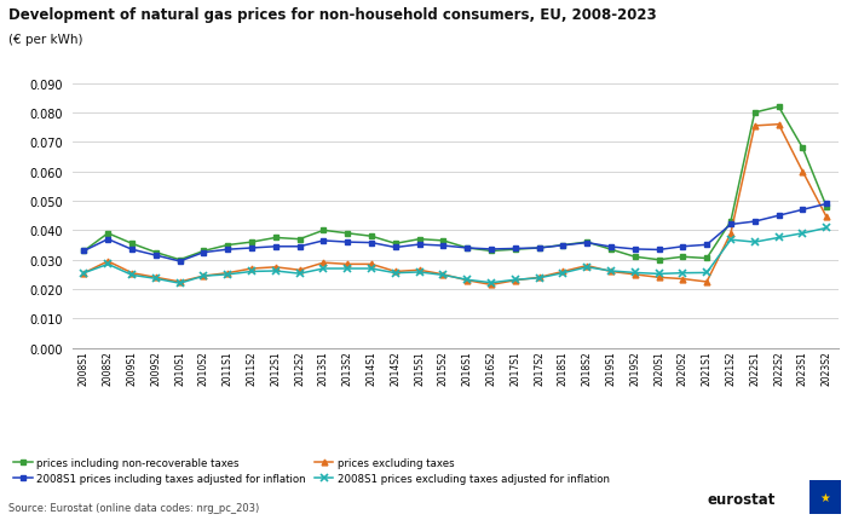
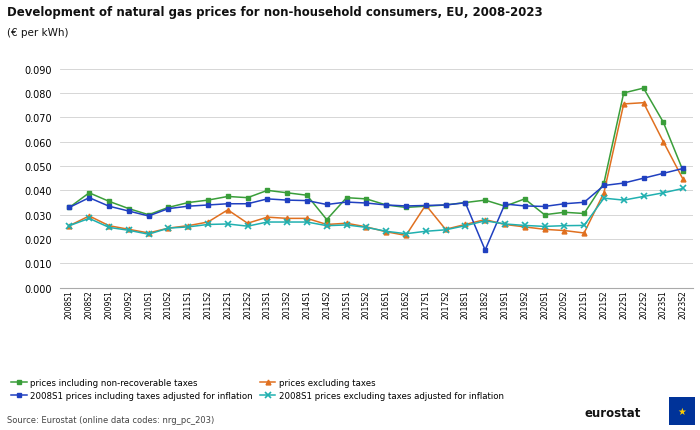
prices excluding taxes/2012S1: 0.0275 -> 0.0320
prices including non-recoverable taxes/2014S2: 0.0355 -> 0.0280
prices excluding taxes/2017S1: 0.0230 -> 0.0340
2008S1 prices including taxes adjusted for inflation/2018S2: 0.0358 -> 0.0155
prices including non-recoverable taxes/2019S2: 0.0310 -> 0.0365
